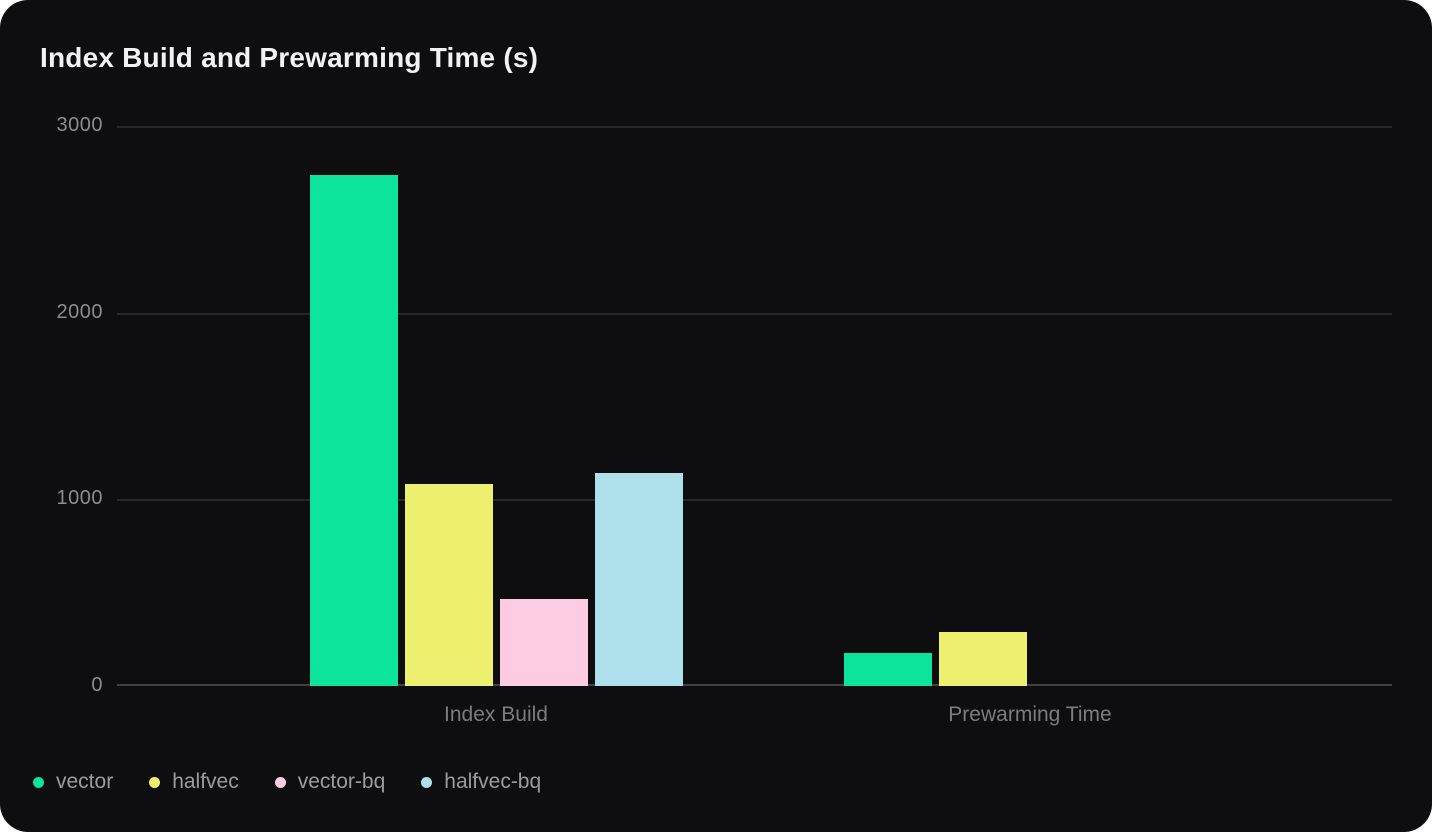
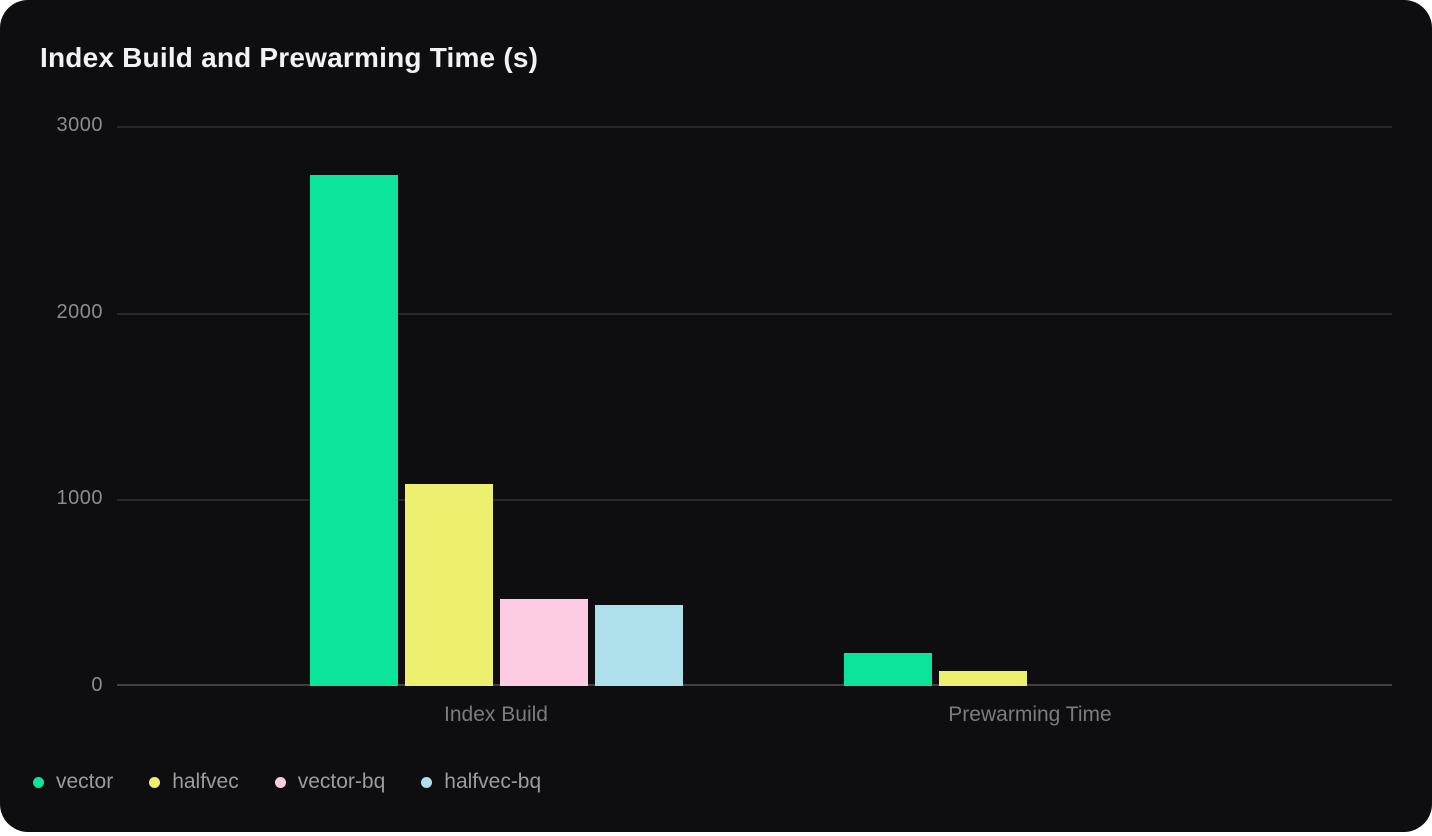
halfvec-bq/Index Build: 1140 -> 440
halfvec/Prewarming Time: 290 -> 80
